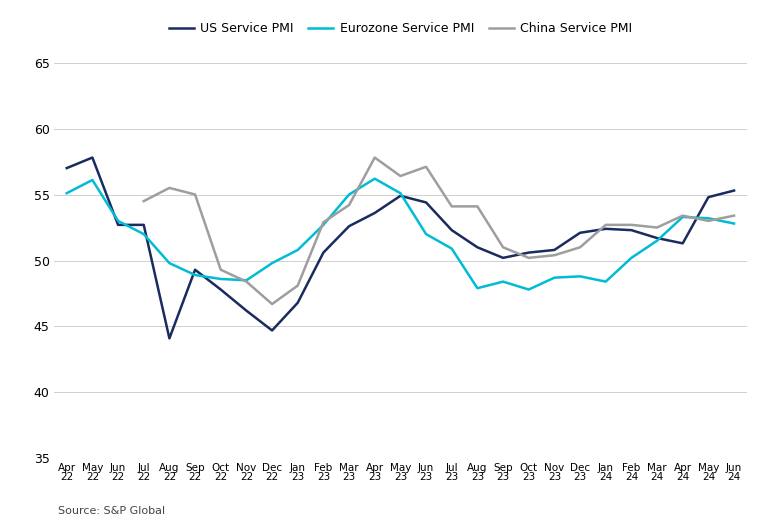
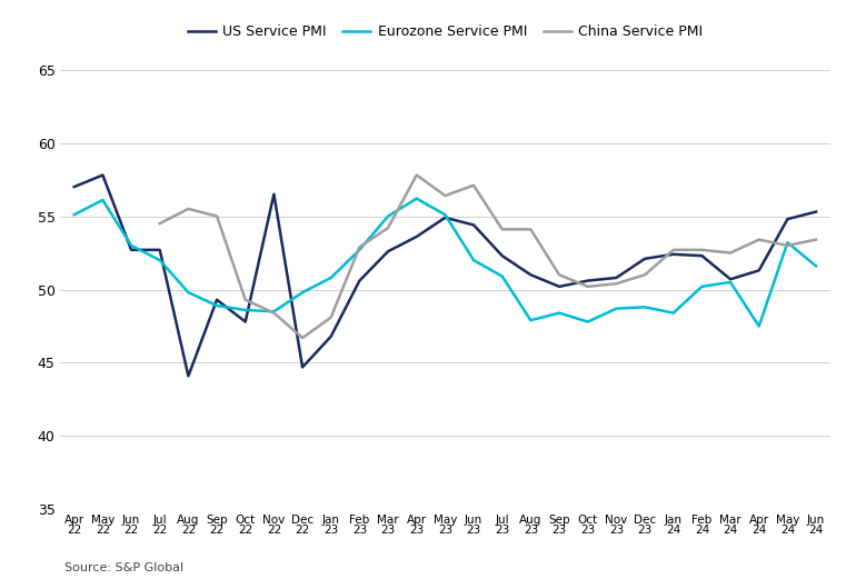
US Service PMI/Nov 22: 46.2 -> 56.5
US Service PMI/Mar 24: 51.7 -> 50.7
Eurozone Service PMI/Mar 24: 51.5 -> 50.5
Eurozone Service PMI/Apr 24: 53.3 -> 47.5
Eurozone Service PMI/Jun 24: 52.8 -> 51.6
